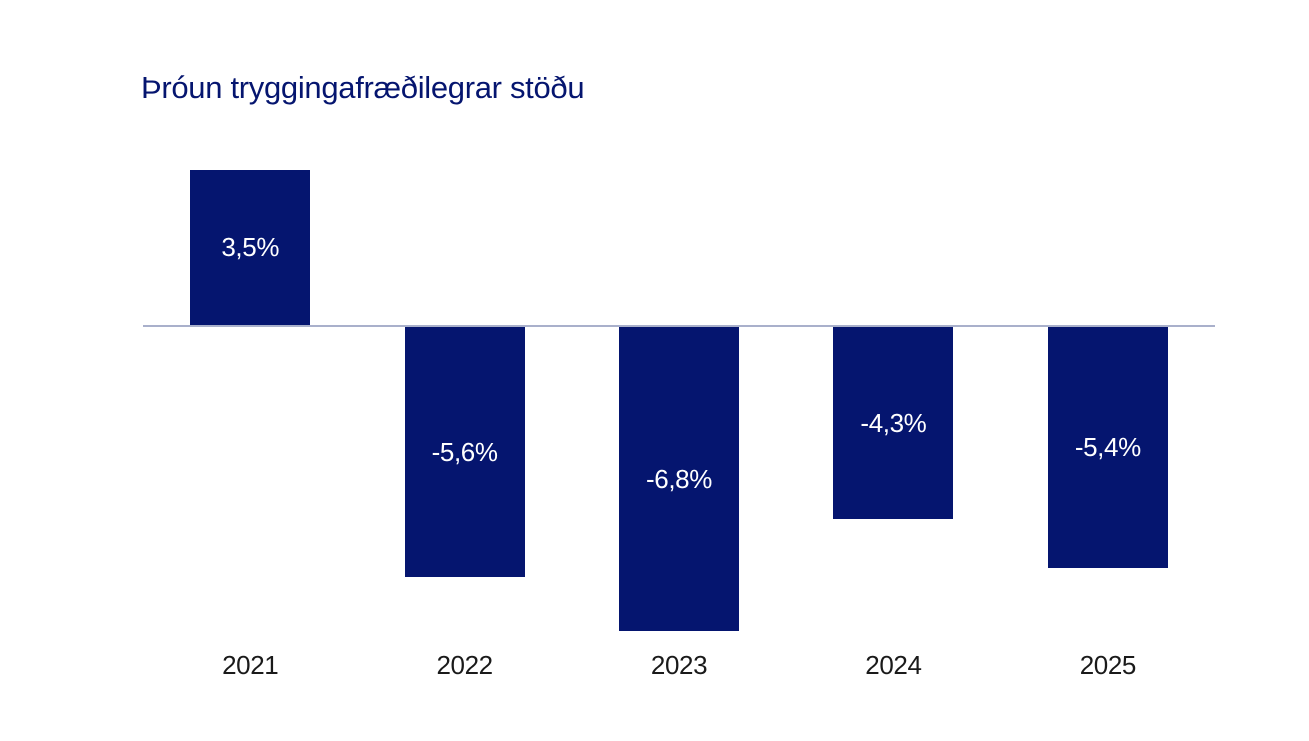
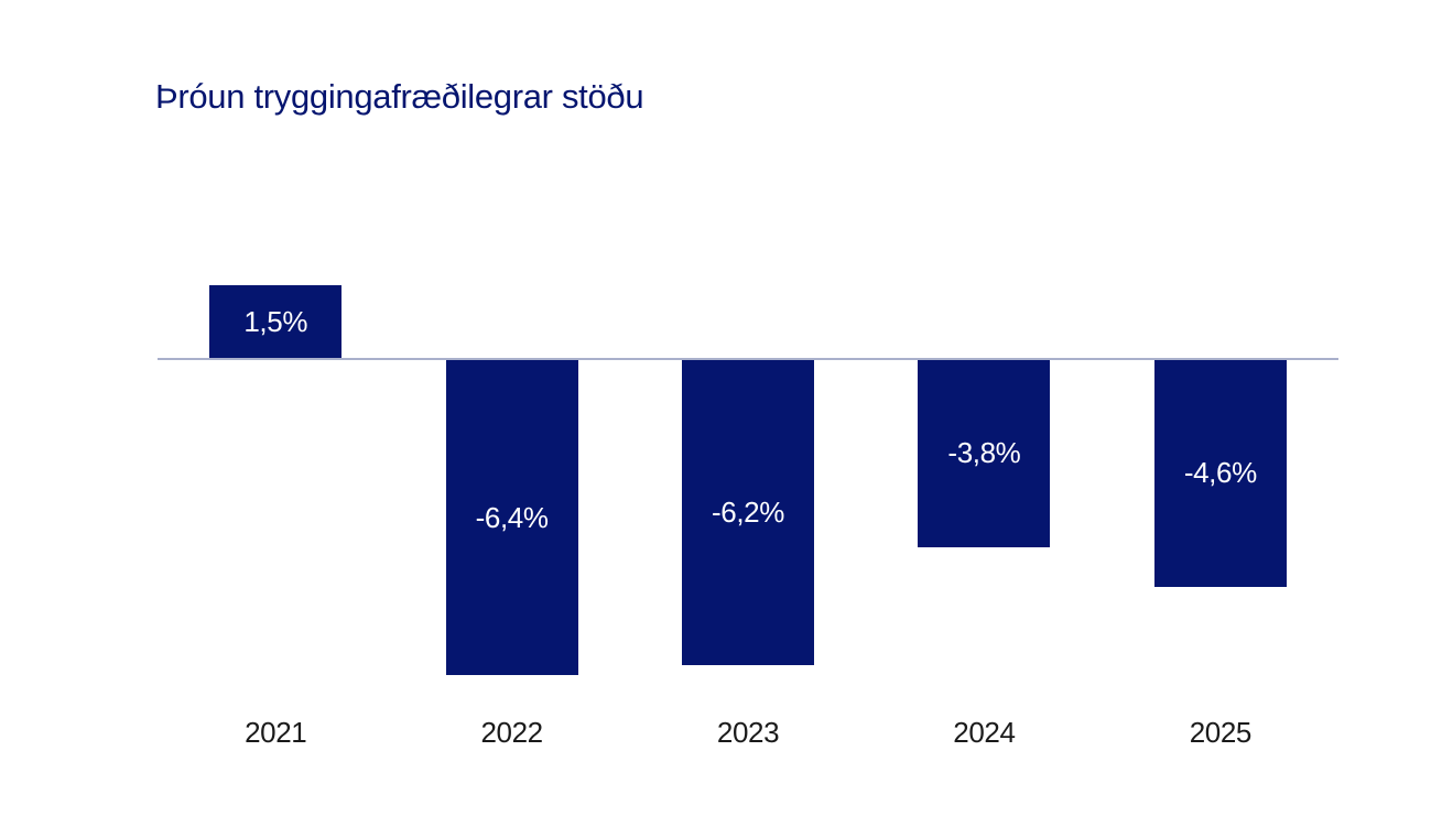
2021: 3,5% -> 1,5%
2022: -5,6% -> -6,4%
2023: -6,8% -> -6,2%
2024: -4,3% -> -3,8%
2025: -5,4% -> -4,6%
